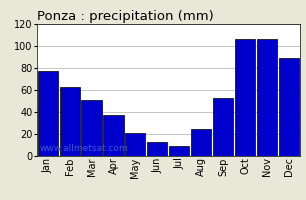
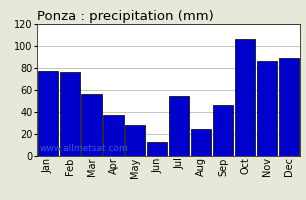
Feb: 63 -> 76
Mar: 51 -> 56
May: 21 -> 28
Jul: 9 -> 55
Sep: 53 -> 46
Nov: 106 -> 86
